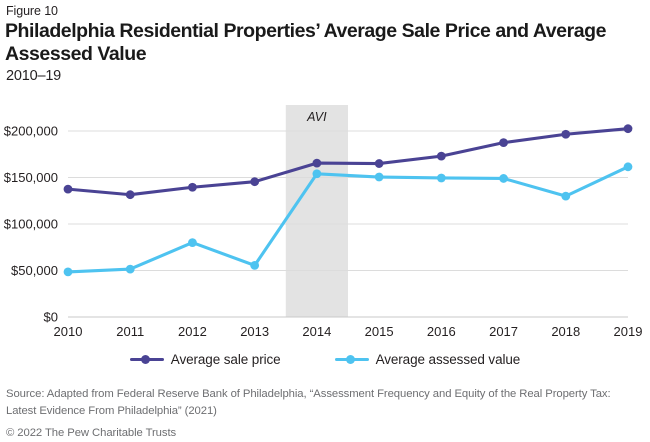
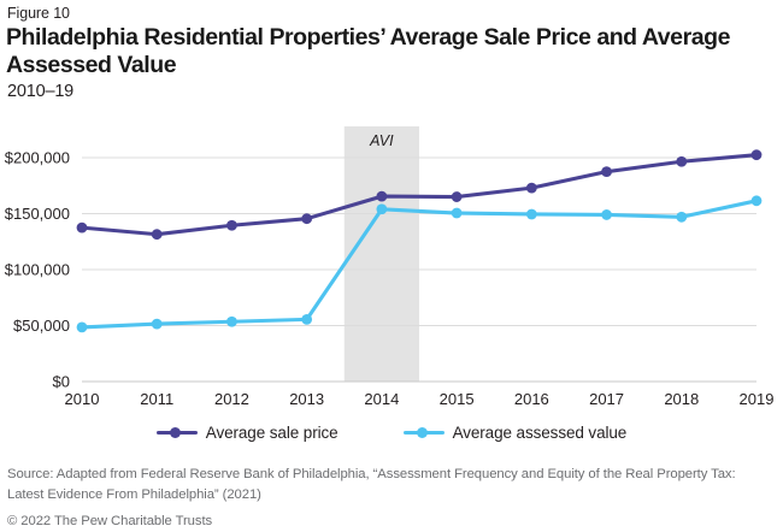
Average assessed value/2012: $80000 -> $50000
Average assessed value/2018: $130000 -> $150000
